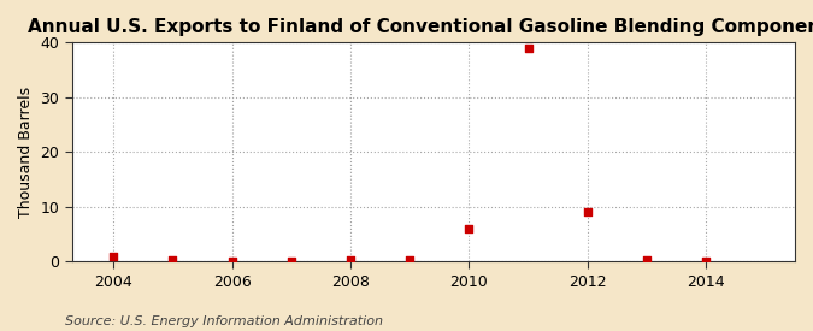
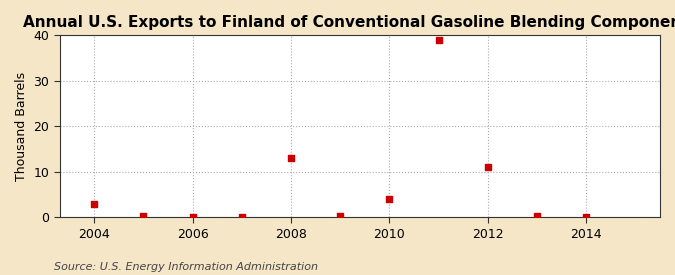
2004: 1.0 -> 3.0
2008: 0.3 -> 13.0
2010: 6.0 -> 4.0
2012: 9.0 -> 11.0
